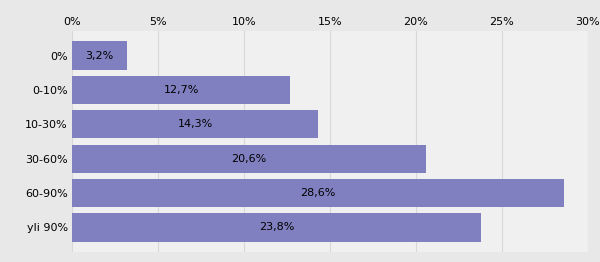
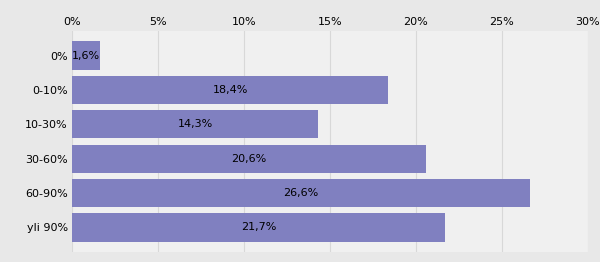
0%: 3,2% -> 1,6%
0-10%: 12,7% -> 18,4%
60-90%: 28,6% -> 26,6%
yli 90%: 23,8% -> 21,7%
